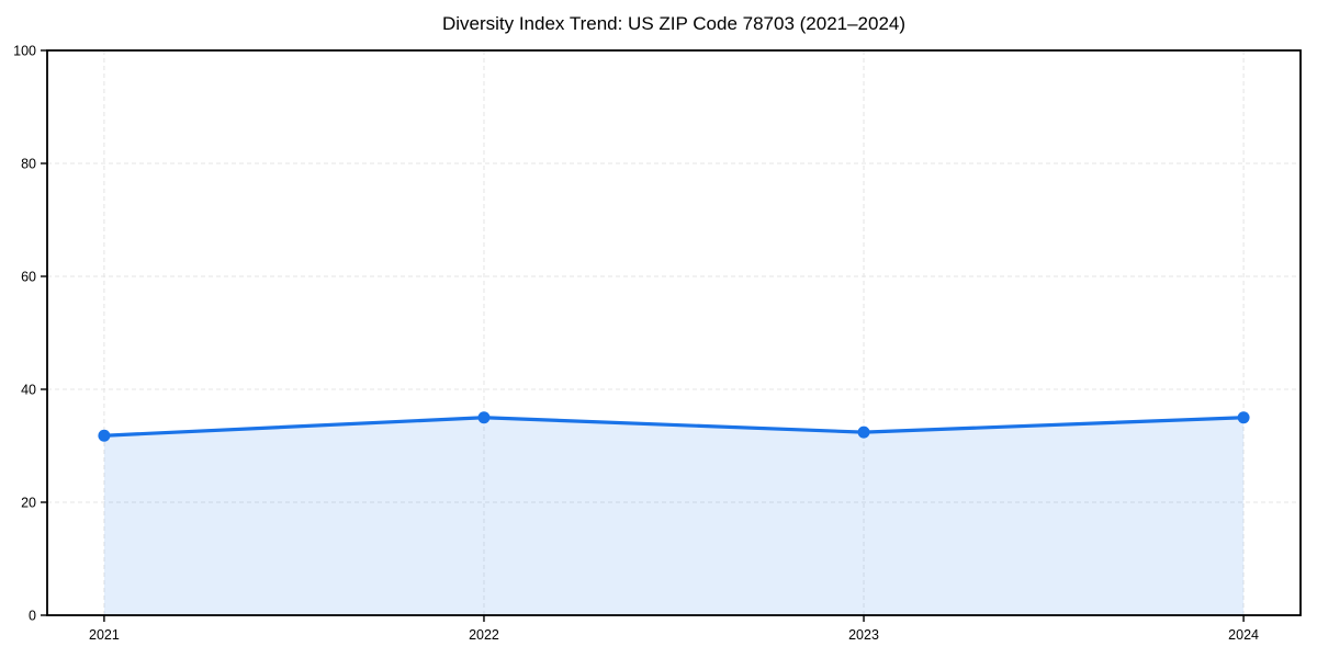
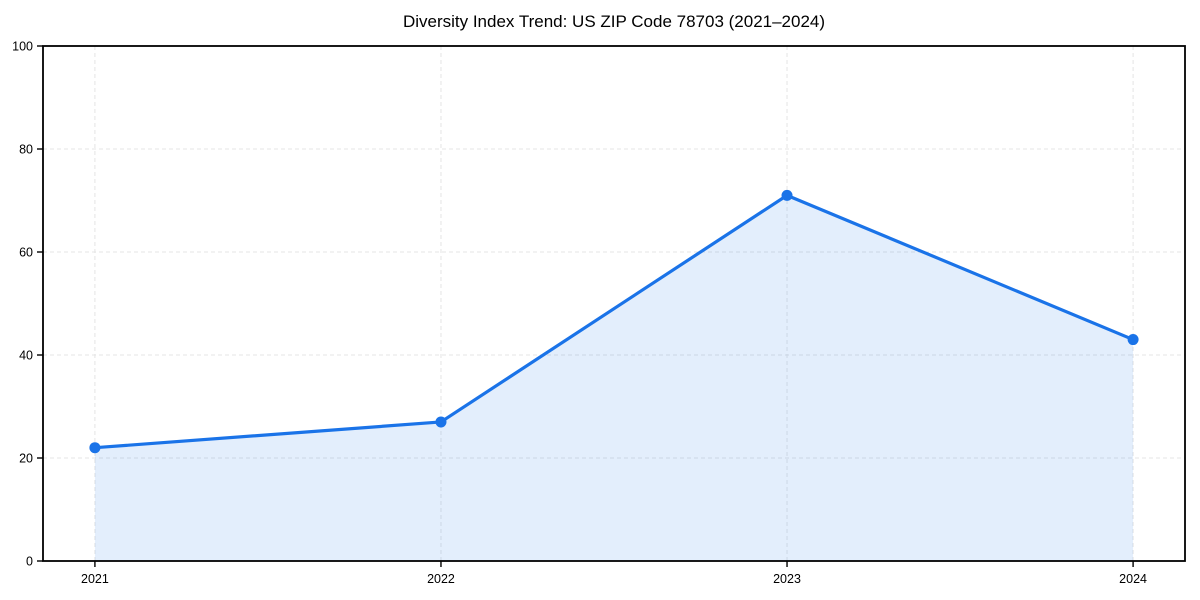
2021: 32 -> 22
2022: 35 -> 27
2023: 32 -> 71
2024: 35 -> 43
